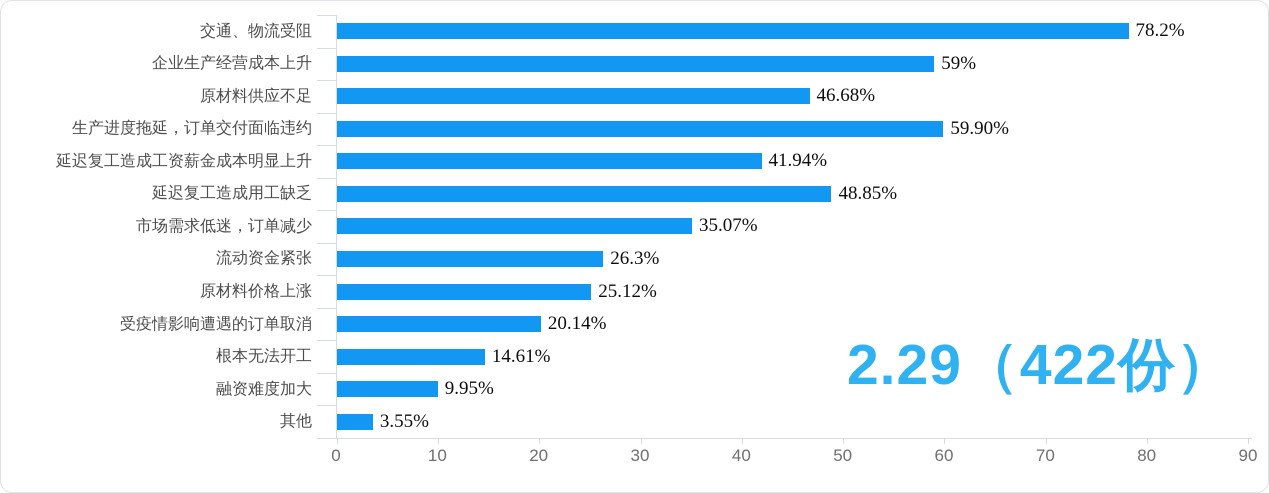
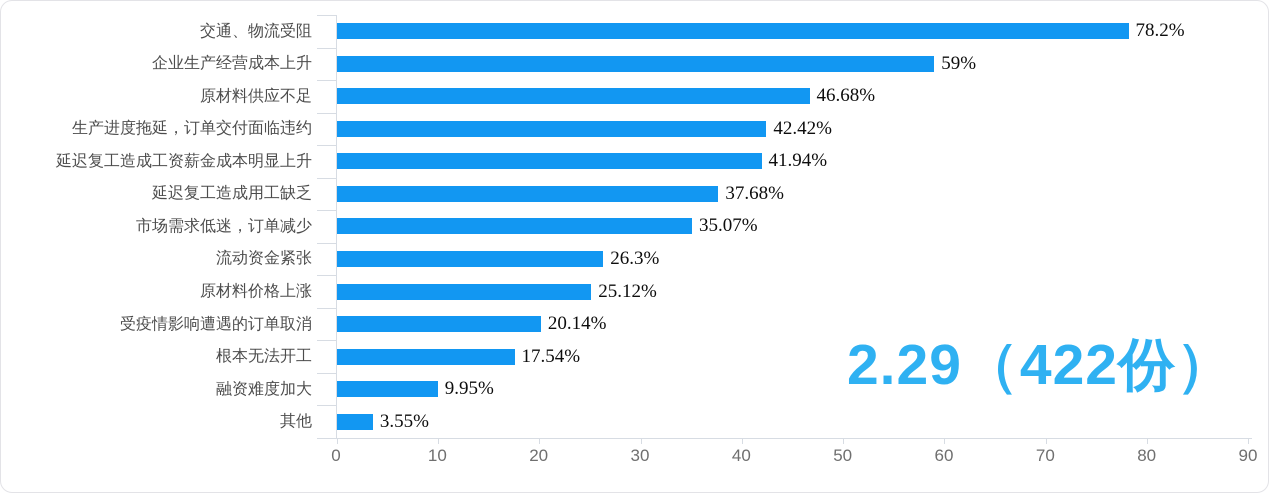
生产进度拖延，订单交付面临违约: 59.90% -> 42.42%
延迟复工造成用工缺乏: 48.85% -> 37.68%
根本无法开工: 14.61% -> 17.54%
